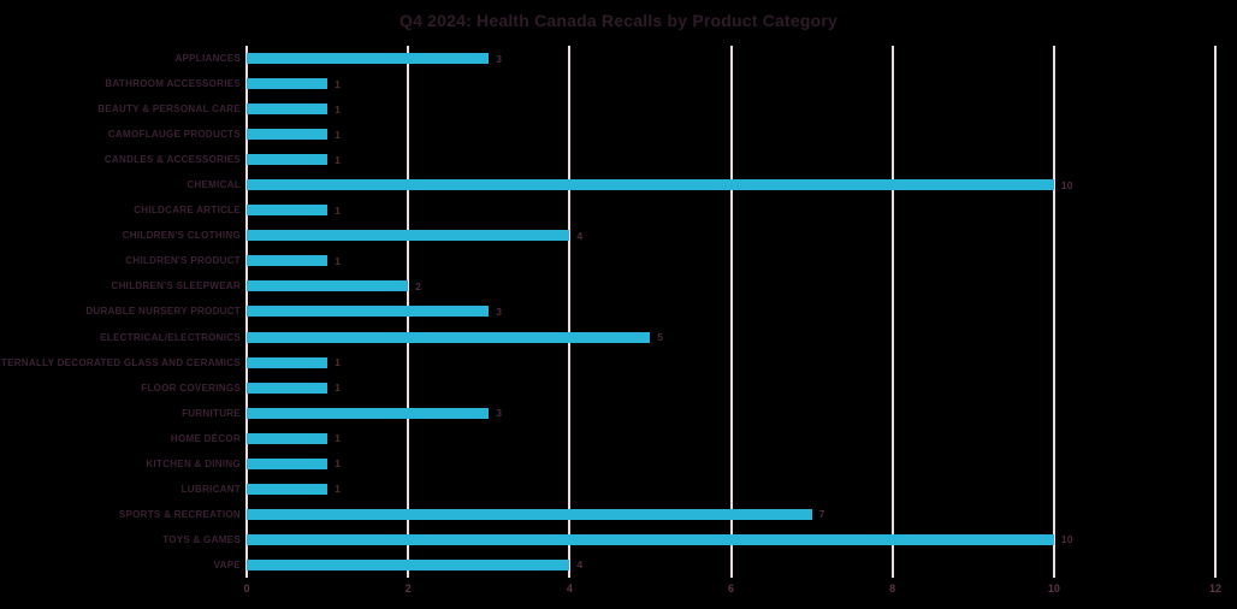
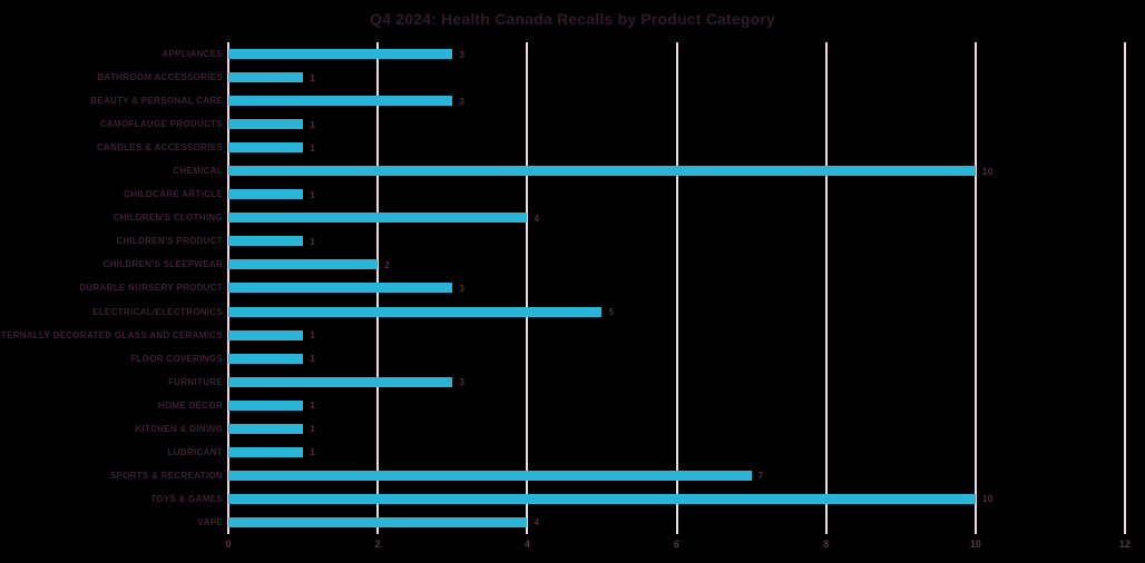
BEAUTY & PERSONAL CARE: 1 -> 3
